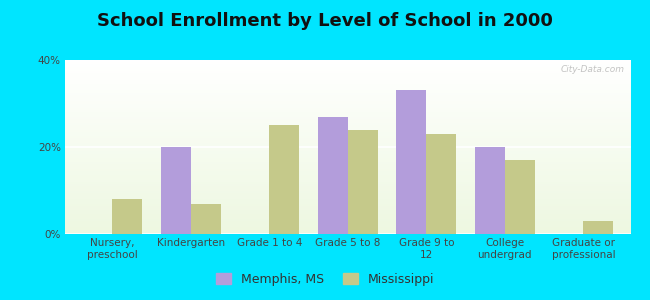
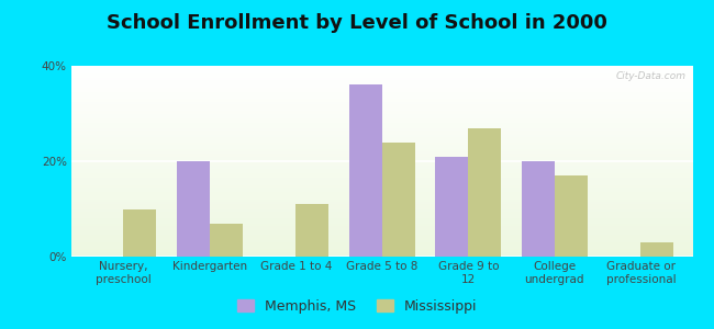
Mississippi/Nursery, preschool: 8% -> 10%
Mississippi/Grade 1 to 4: 25% -> 11%
Memphis, MS/Grade 5 to 8: 27% -> 36%
Memphis, MS/Grade 9 to 12: 33% -> 21%
Mississippi/Grade 9 to 12: 23% -> 27%
